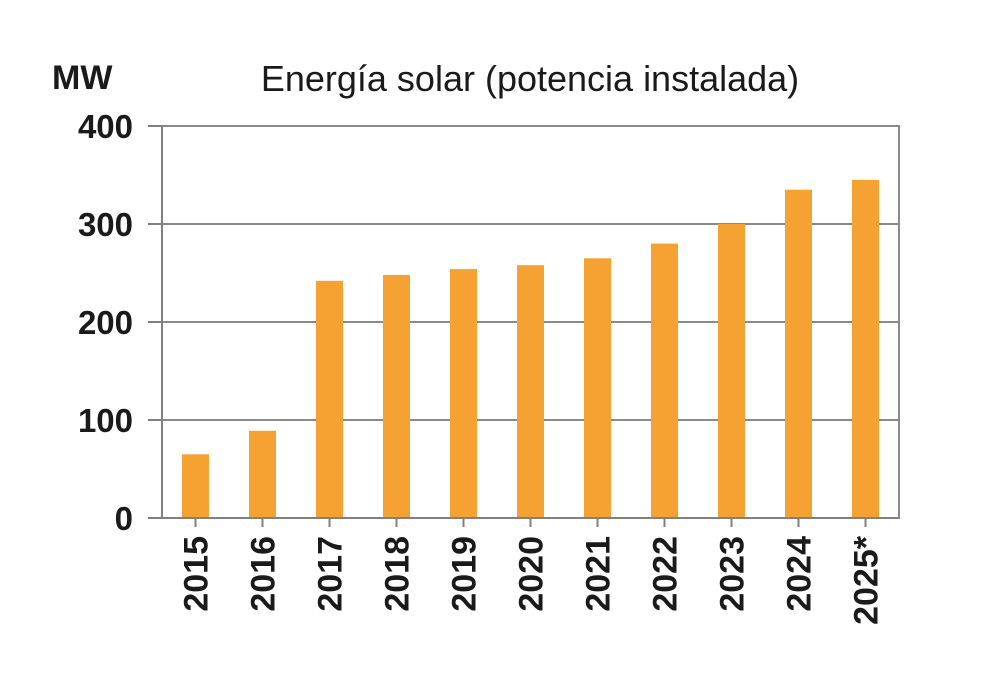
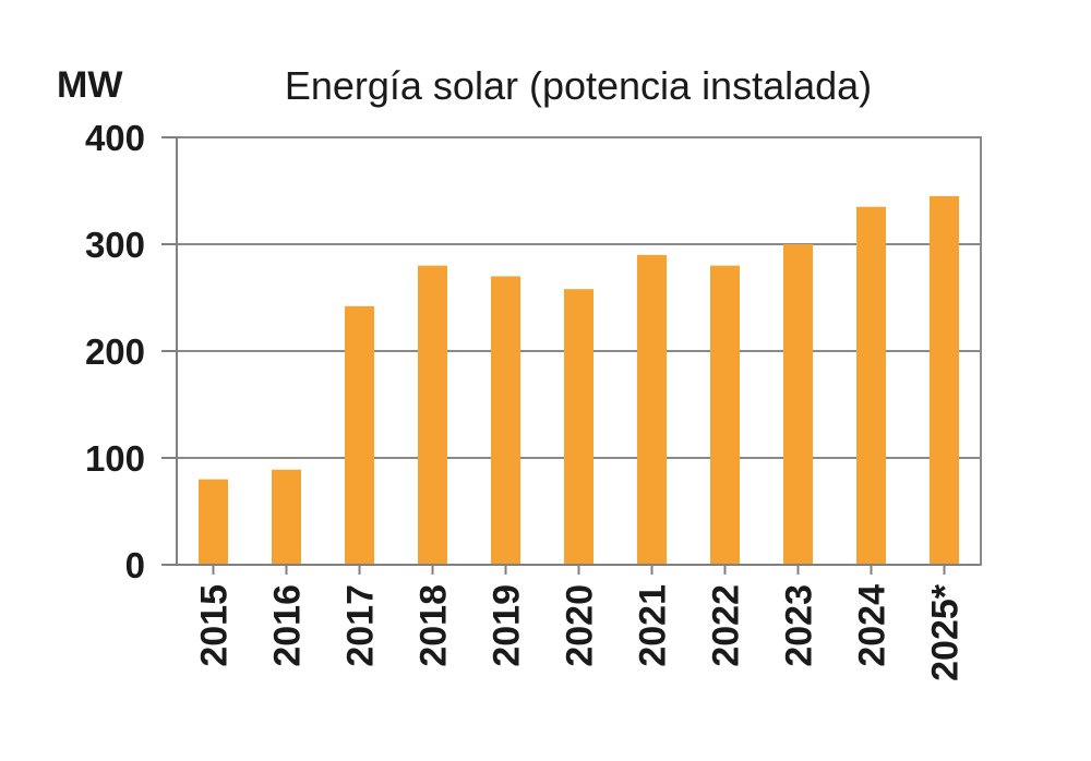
2015: 60 -> 80
2018: 250 -> 280
2019: 250 -> 270
2021: 260 -> 290
